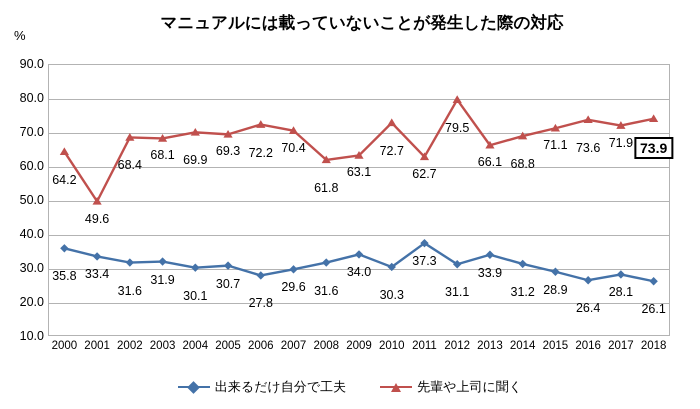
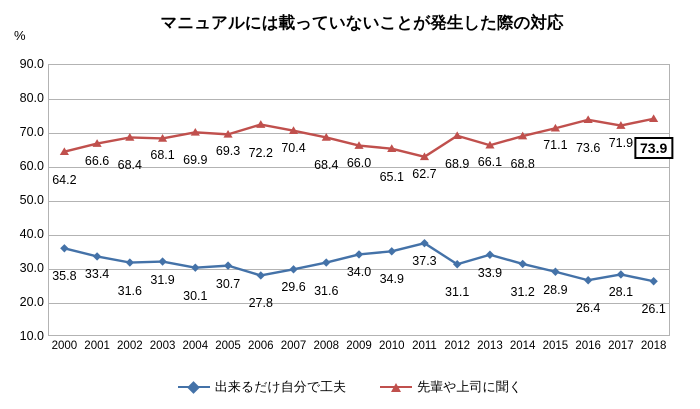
先輩や上司に聞く/2001: 49.6 -> 66.6
先輩や上司に聞く/2008: 61.8 -> 68.4
先輩や上司に聞く/2009: 63.1 -> 66.0
出来るだけ自分で工夫/2010: 30.3 -> 34.9
先輩や上司に聞く/2010: 72.7 -> 65.1
先輩や上司に聞く/2012: 79.5 -> 68.9
